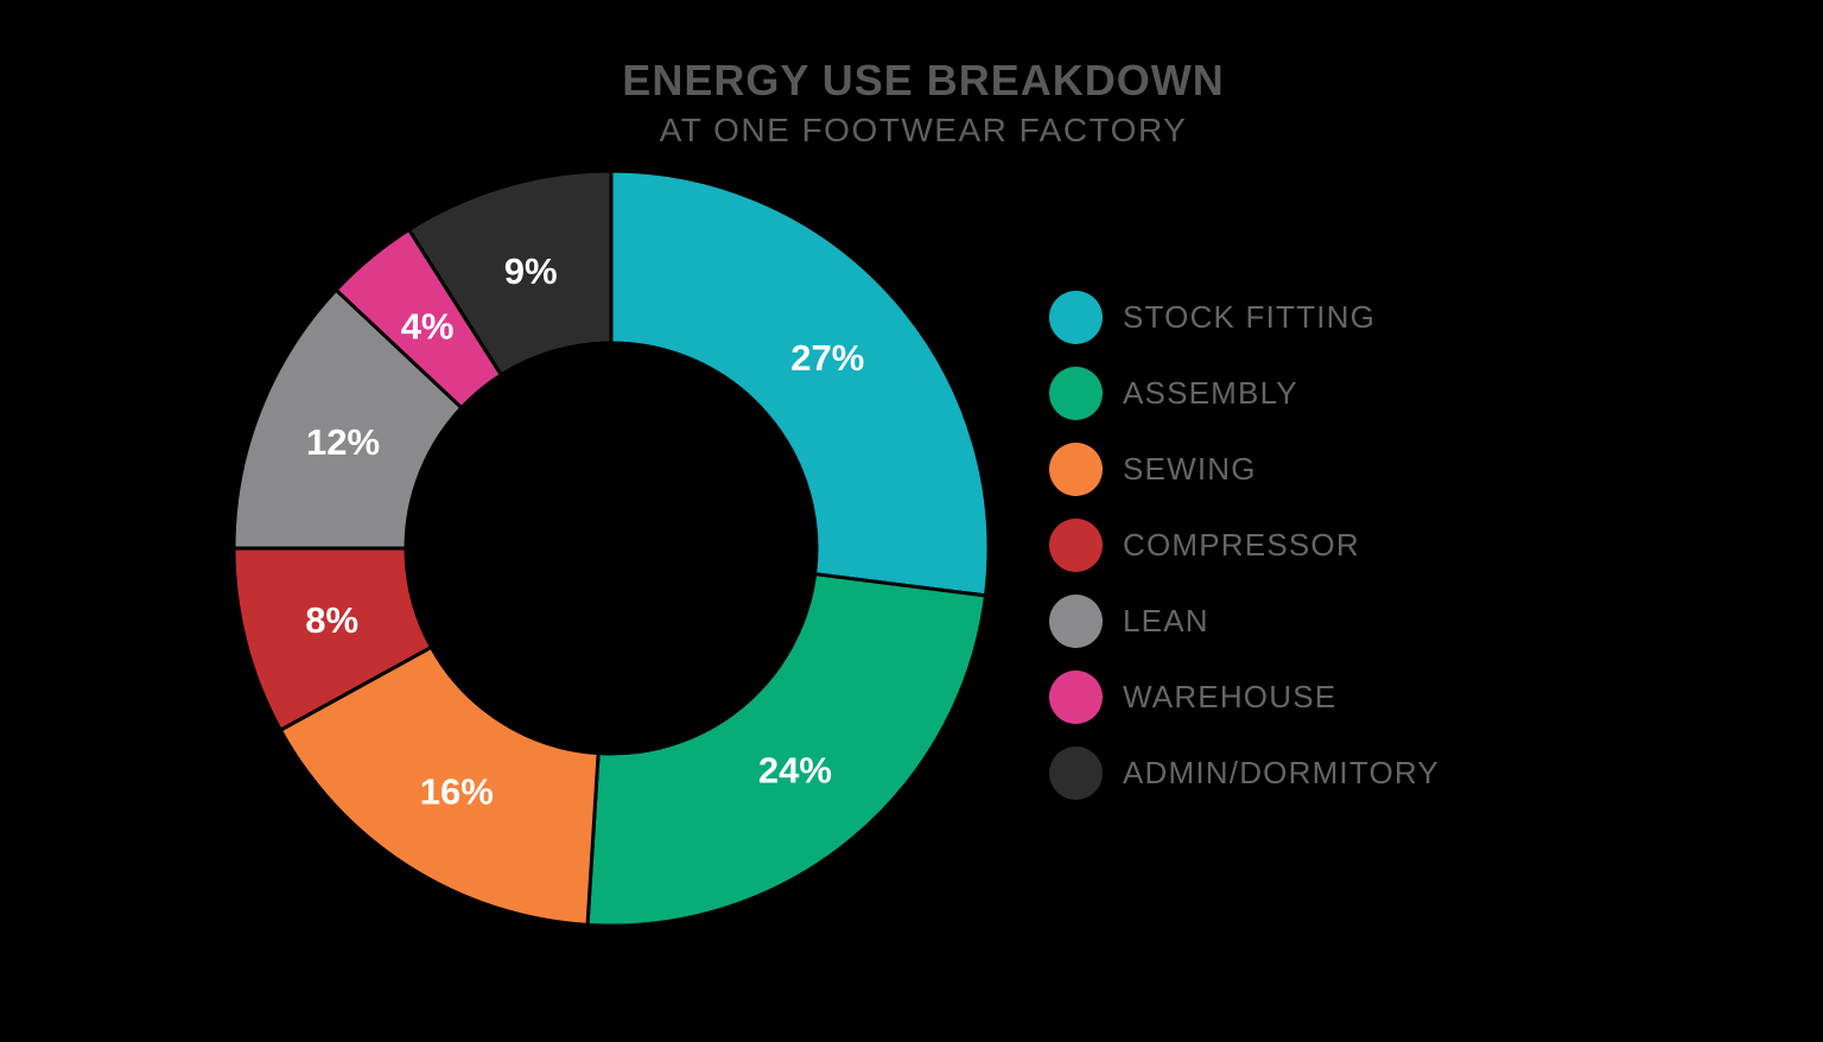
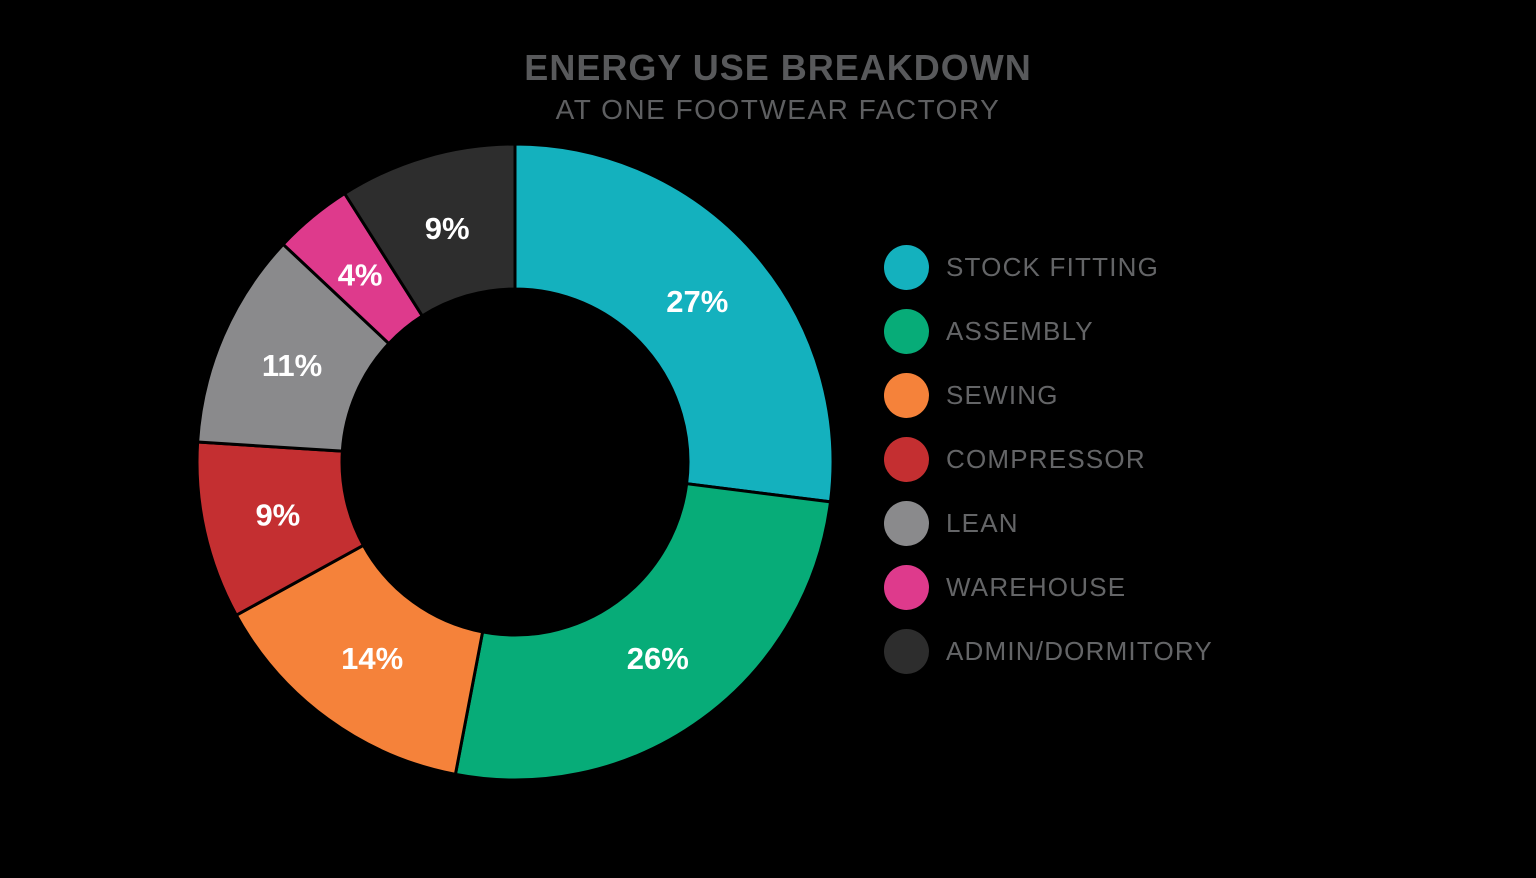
ASSEMBLY: 24% -> 26%
SEWING: 16% -> 14%
COMPRESSOR: 8% -> 9%
LEAN: 12% -> 11%
